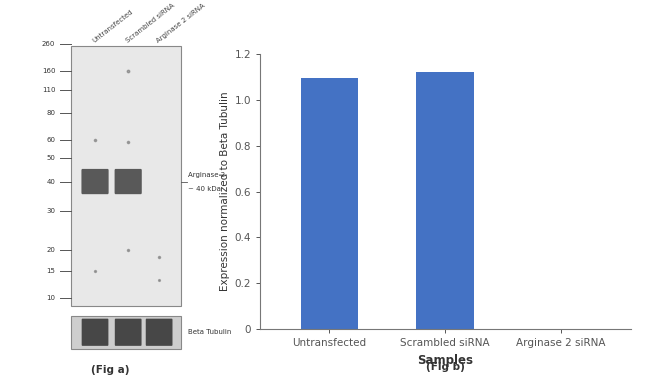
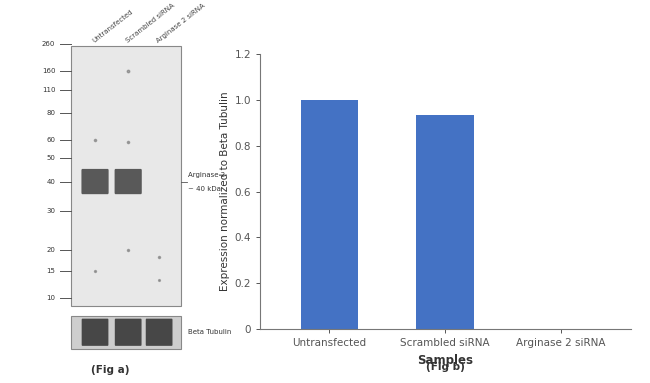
Untransfected: 1.095 -> 1.000
Scrambled siRNA: 1.120 -> 0.935
